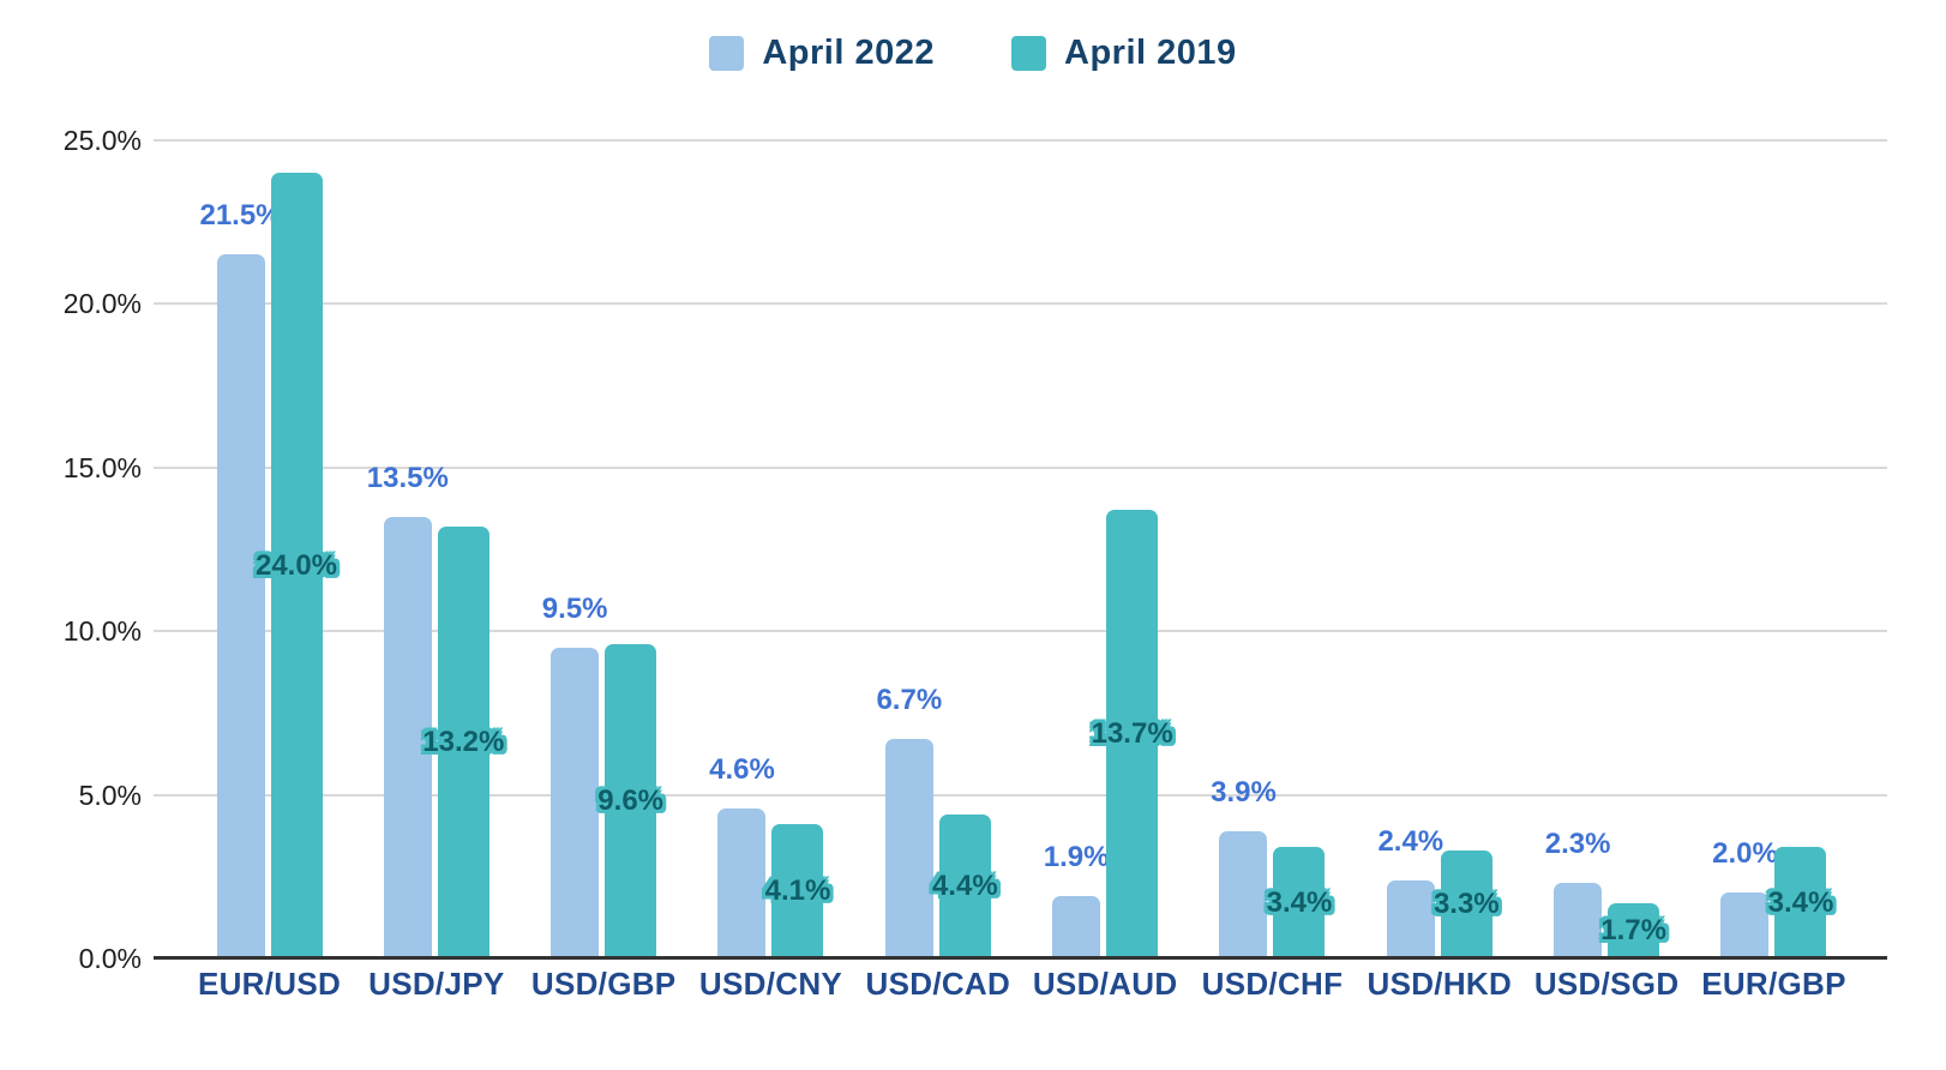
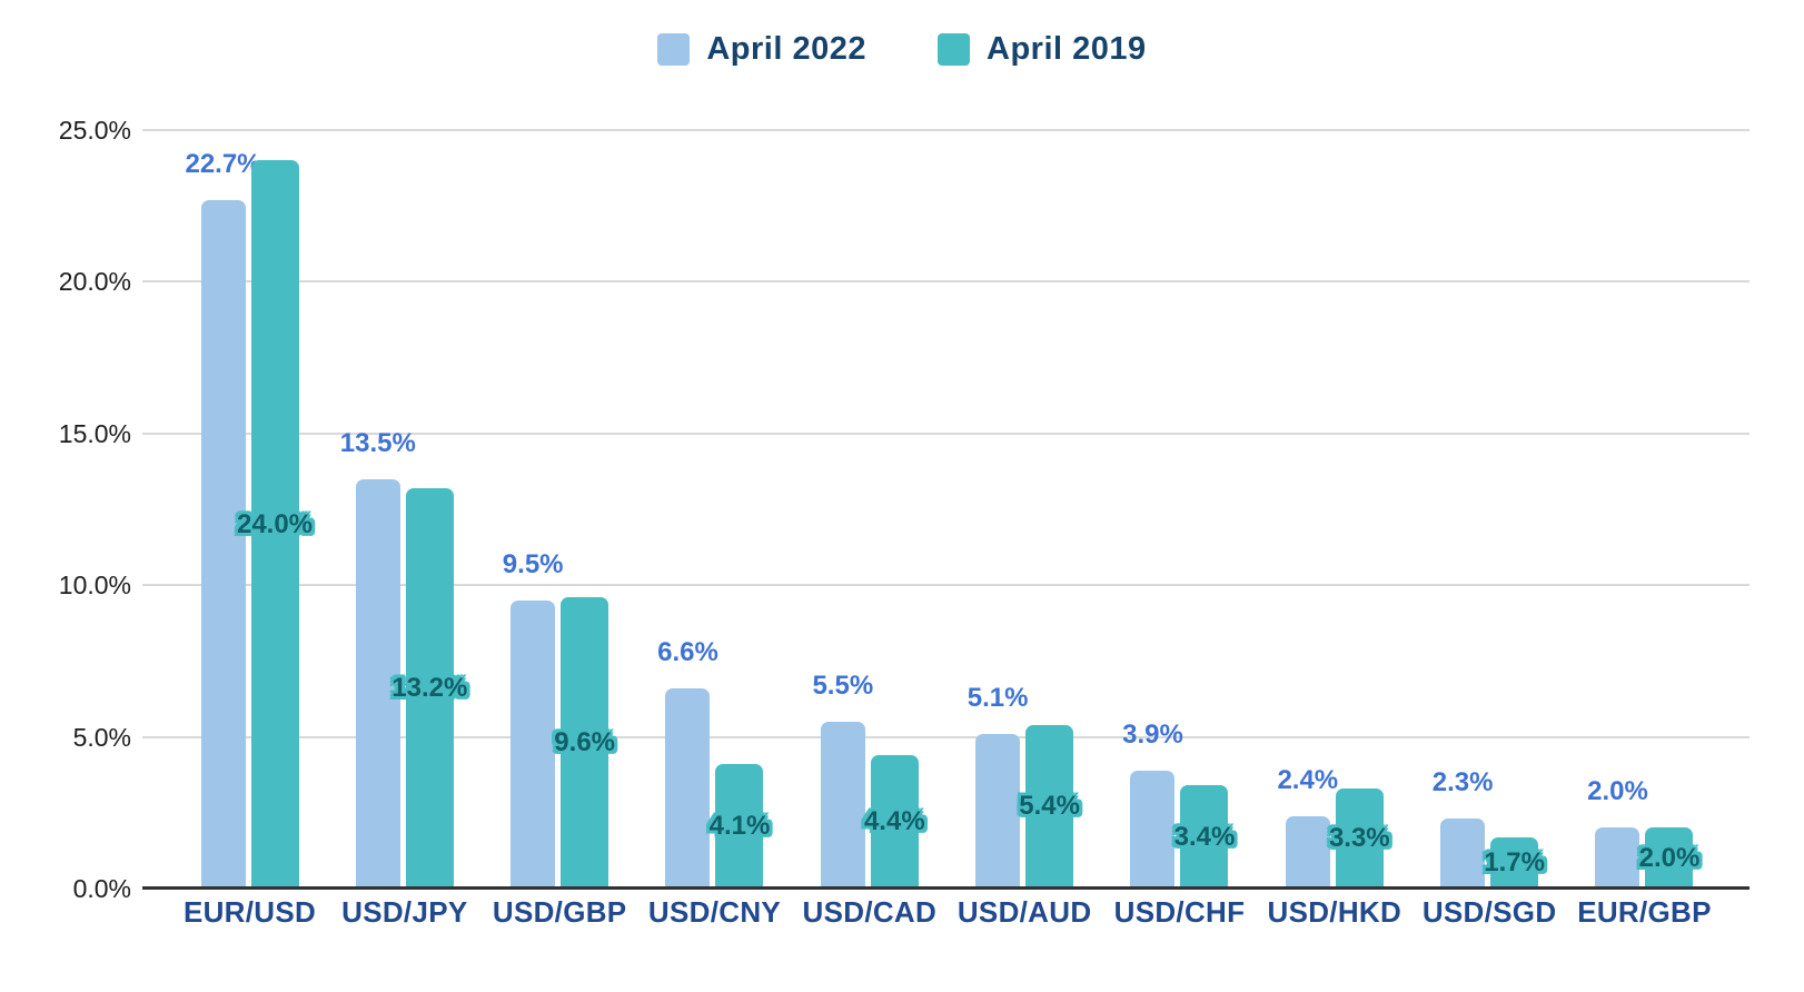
April 2022/EUR/USD: 21.5% -> 22.7%
April 2022/USD/CNY: 4.6% -> 6.6%
April 2022/USD/CAD: 6.7% -> 5.5%
April 2022/USD/AUD: 1.9% -> 5.1%
April 2019/USD/AUD: 13.7% -> 5.4%
April 2019/EUR/GBP: 3.4% -> 2.0%
